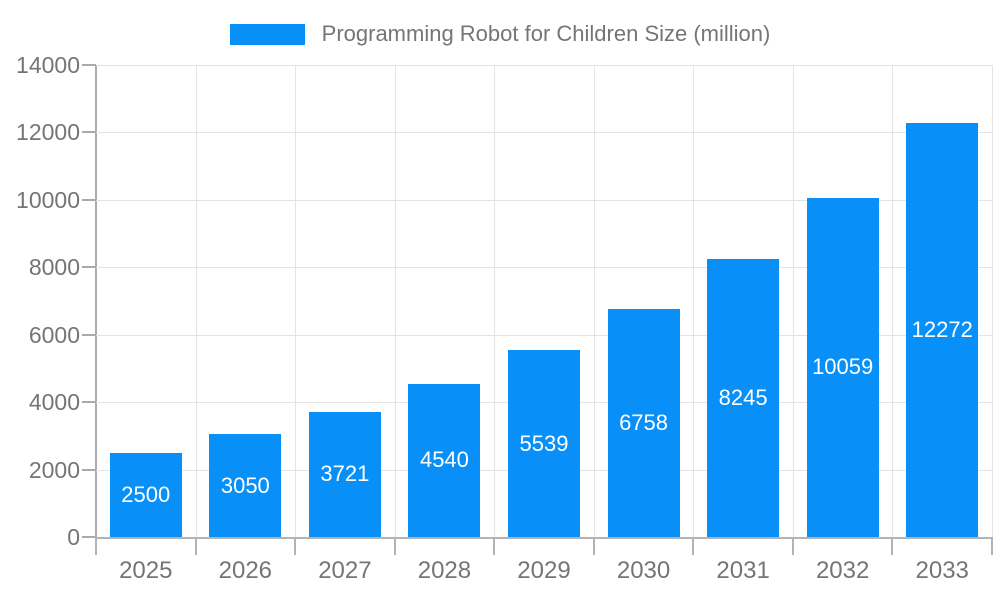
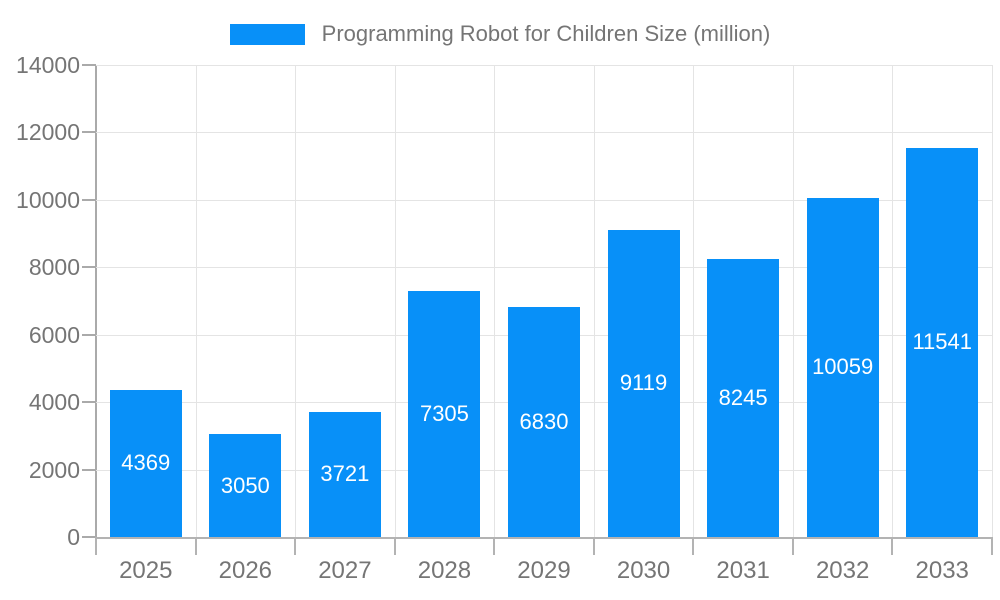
2025: 2500 -> 4369
2028: 4540 -> 7305
2029: 5539 -> 6830
2030: 6758 -> 9119
2033: 12272 -> 11541
